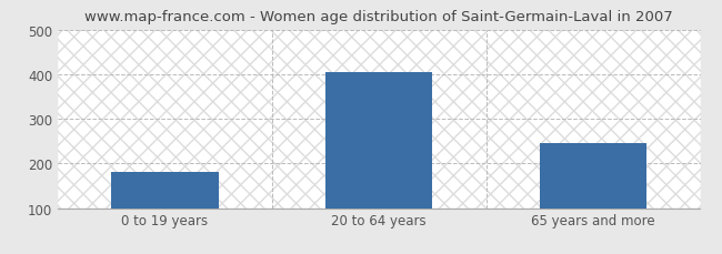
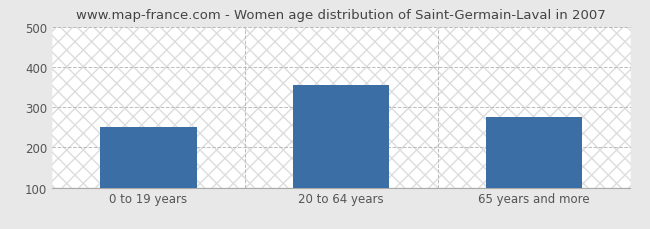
0 to 19 years: 182 -> 250
20 to 64 years: 404 -> 355
65 years and more: 246 -> 275
